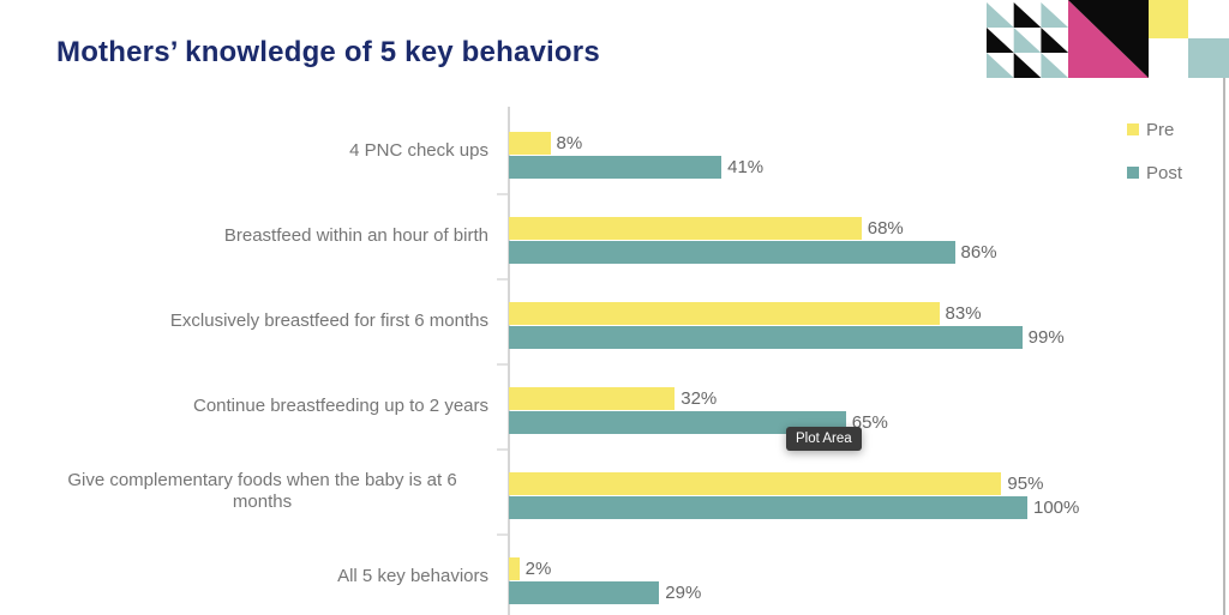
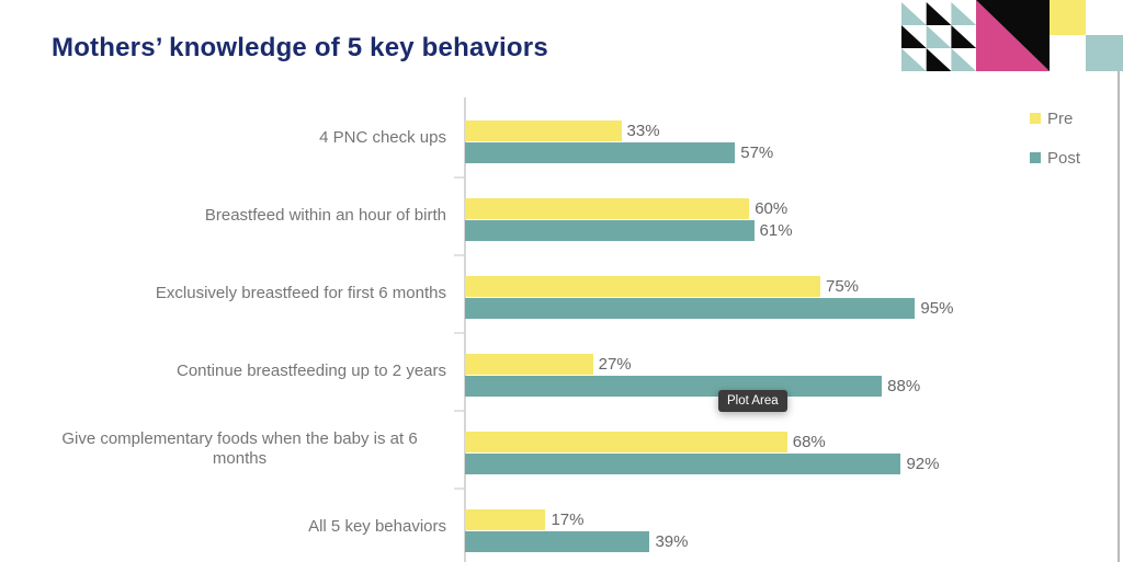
Pre/4 PNC check ups: 8% -> 33%
Post/4 PNC check ups: 41% -> 57%
Pre/Breastfeed within an hour of birth: 68% -> 60%
Post/Breastfeed within an hour of birth: 86% -> 61%
Pre/Exclusively breastfeed for first 6 months: 83% -> 75%
Post/Exclusively breastfeed for first 6 months: 99% -> 95%
Pre/Continue breastfeeding up to 2 years: 32% -> 27%
Post/Continue breastfeeding up to 2 years: 65% -> 88%
Pre/Give complementary foods when the baby is at 6 months: 95% -> 68%
Post/Give complementary foods when the baby is at 6 months: 100% -> 92%
Pre/All 5 key behaviors: 2% -> 17%
Post/All 5 key behaviors: 29% -> 39%
